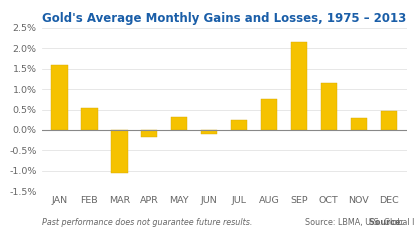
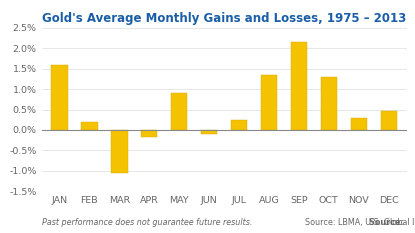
FEB: 0.54% -> 0.20%
MAY: 0.31% -> 0.90%
AUG: 0.77% -> 1.35%
OCT: 1.14% -> 1.30%
